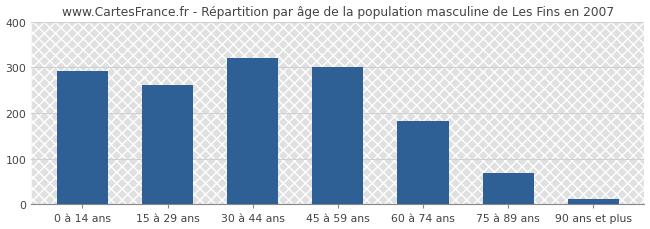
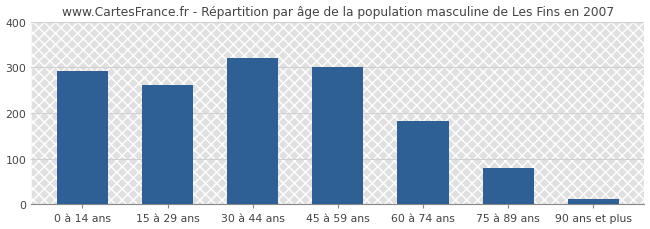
75 à 89 ans: 68 -> 80
